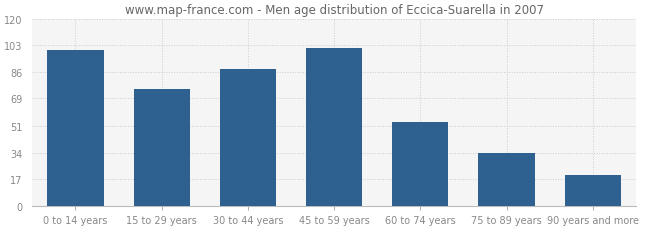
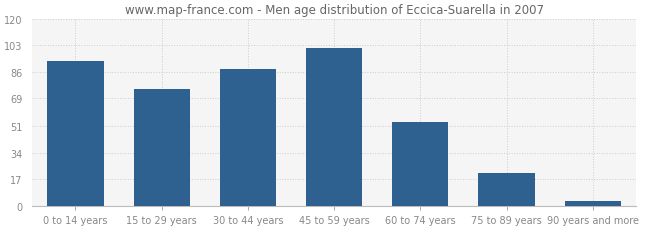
0 to 14 years: 100 -> 93
75 to 89 years: 34 -> 21
90 years and more: 20 -> 3
